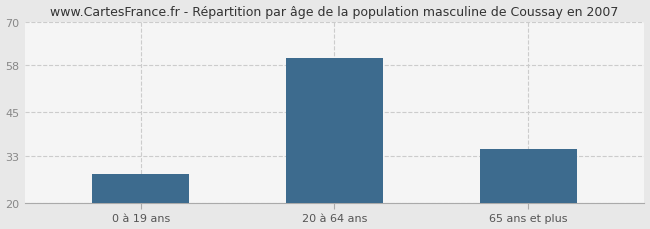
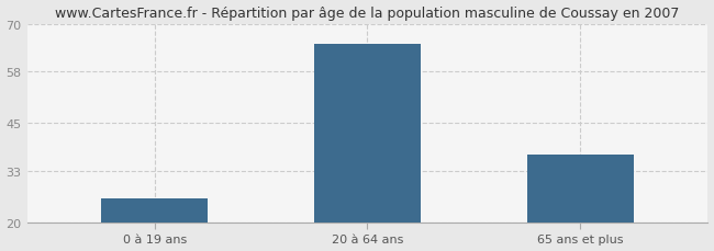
0 à 19 ans: 28 -> 26
20 à 64 ans: 60 -> 65
65 ans et plus: 35 -> 37
